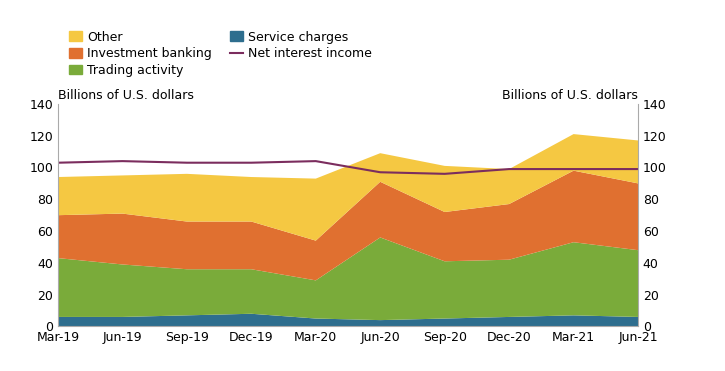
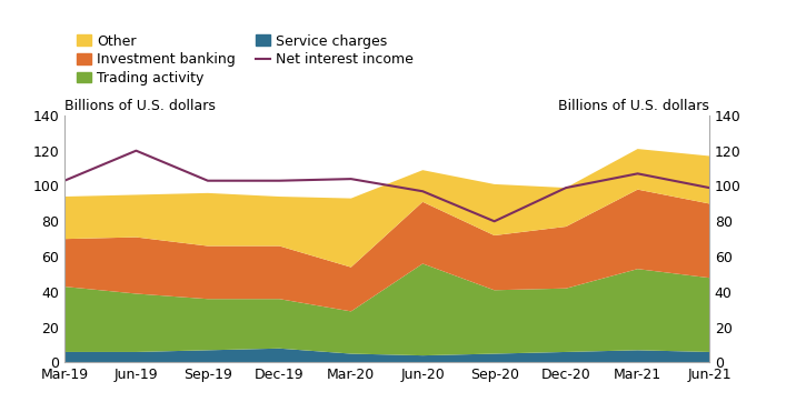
Net interest income/Jun-19: 104 -> 120
Net interest income/Sep-20: 96 -> 80
Net interest income/Mar-21: 99 -> 107
